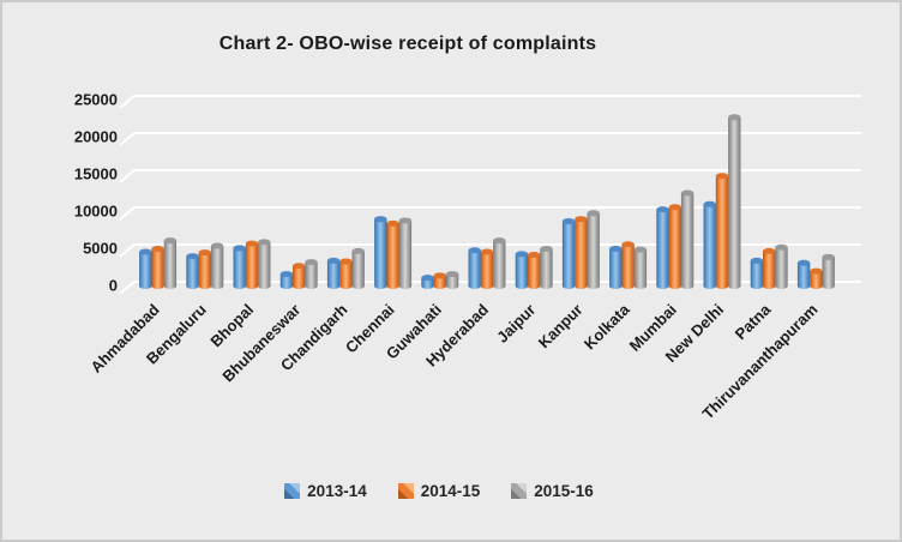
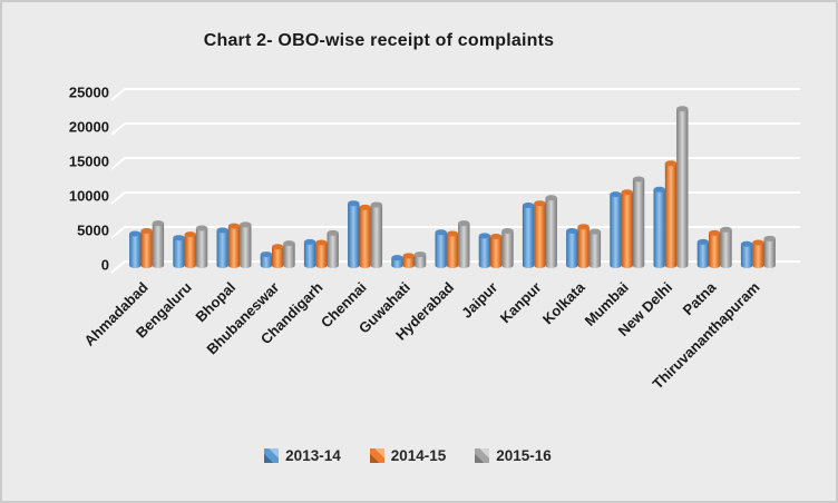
2014-15/Thiruvananthapuram: 2000 -> 3000
